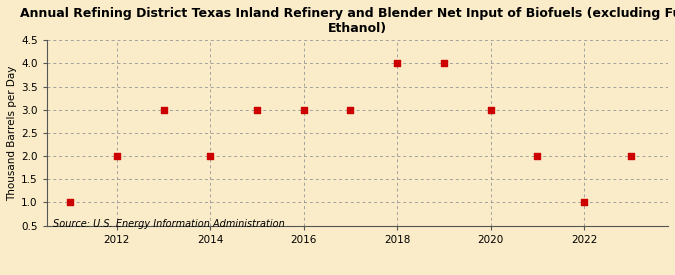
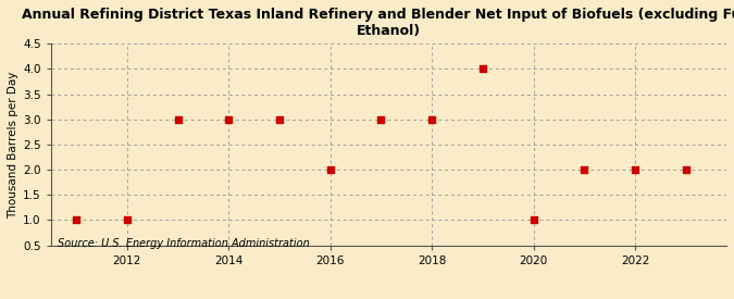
2012: 2 -> 1
2014: 2 -> 3
2016: 3 -> 2
2018: 4 -> 3
2020: 3 -> 1
2022: 1 -> 2
